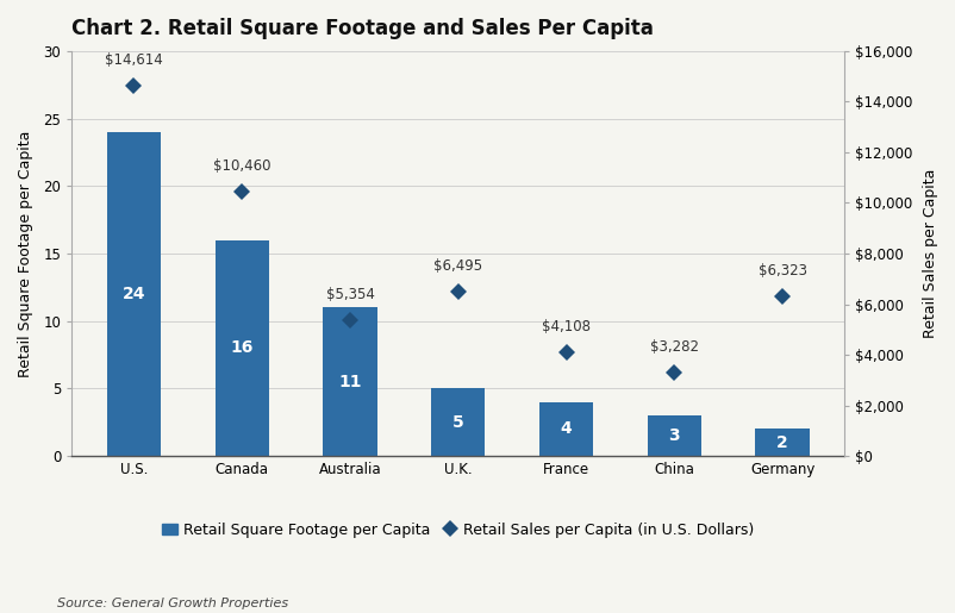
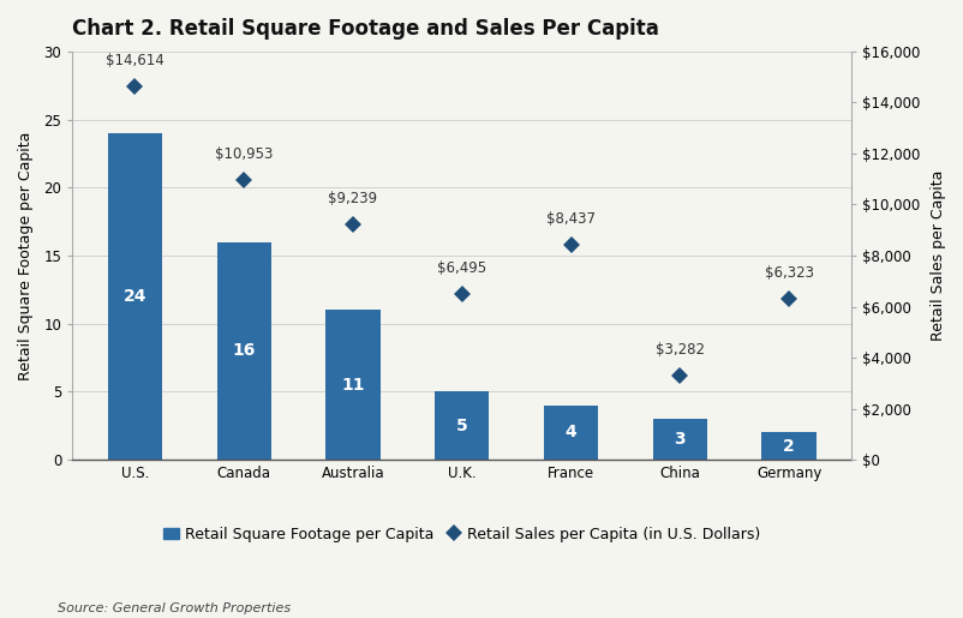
Retail Sales per Capita (in U.S. Dollars)/Canada: $10,460 -> $10,953
Retail Sales per Capita (in U.S. Dollars)/Australia: $5,354 -> $9,239
Retail Sales per Capita (in U.S. Dollars)/France: $4,108 -> $8,437
